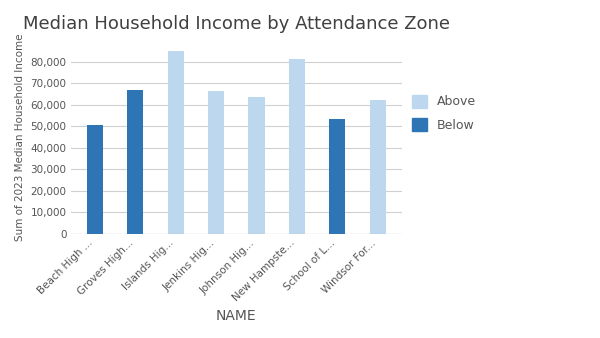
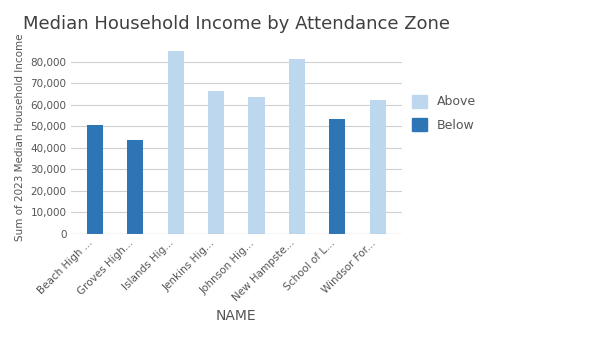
Groves High...: 67,000 -> 43,500
